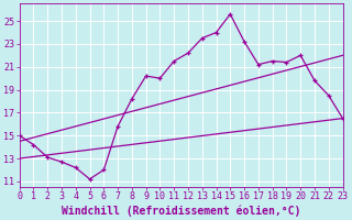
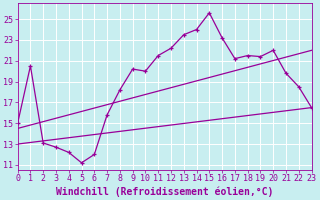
1: 14.2 -> 20.5
